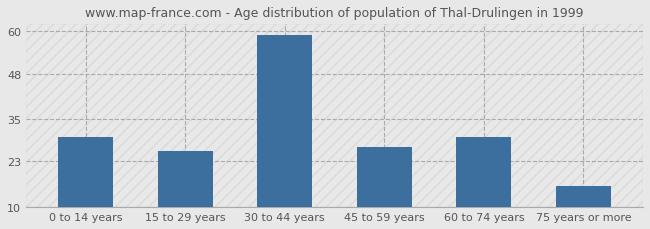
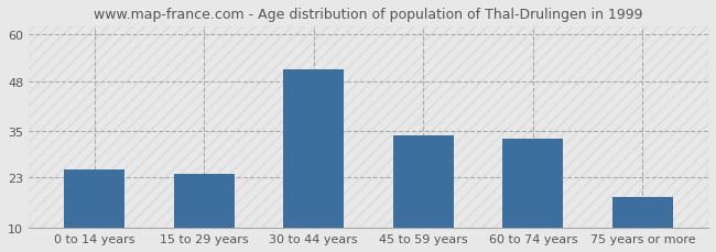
0 to 14 years: 30 -> 25
15 to 29 years: 26 -> 24
30 to 44 years: 59 -> 51
45 to 59 years: 27 -> 34
60 to 74 years: 30 -> 33
75 years or more: 16 -> 18
